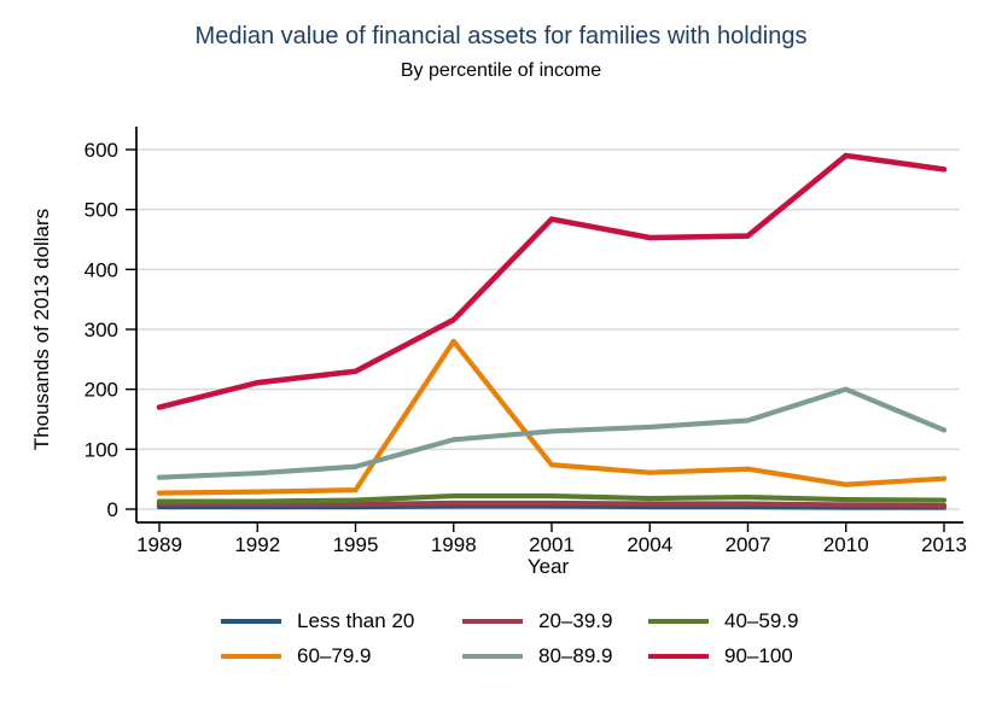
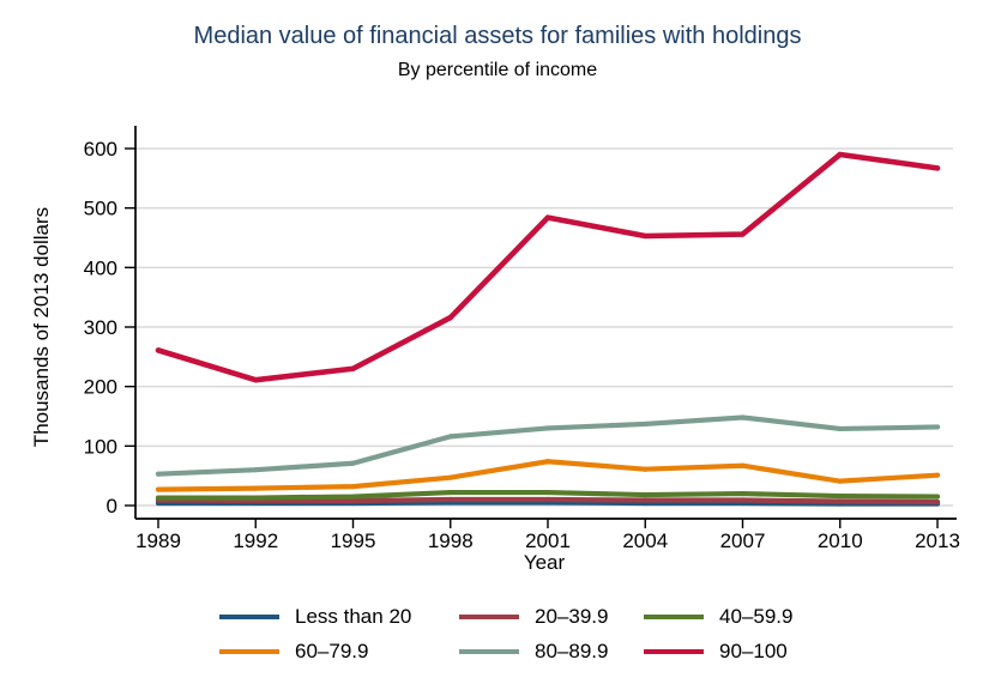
90–100/1989: 170 -> 260
60–79.9/1998: 280 -> 50
80–89.9/2010: 200 -> 130
